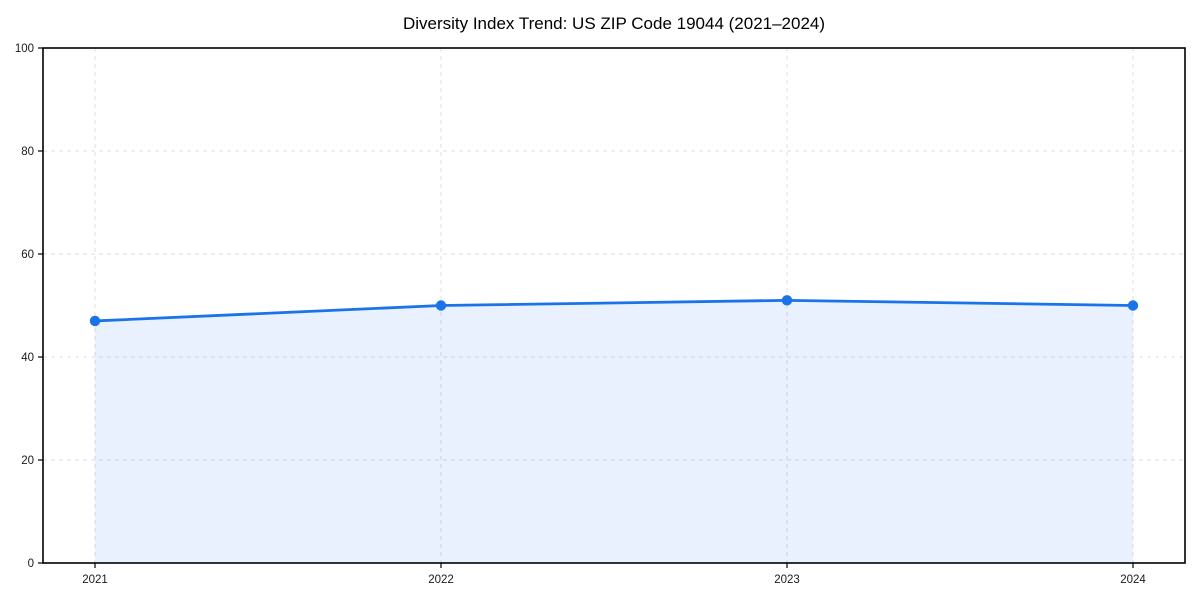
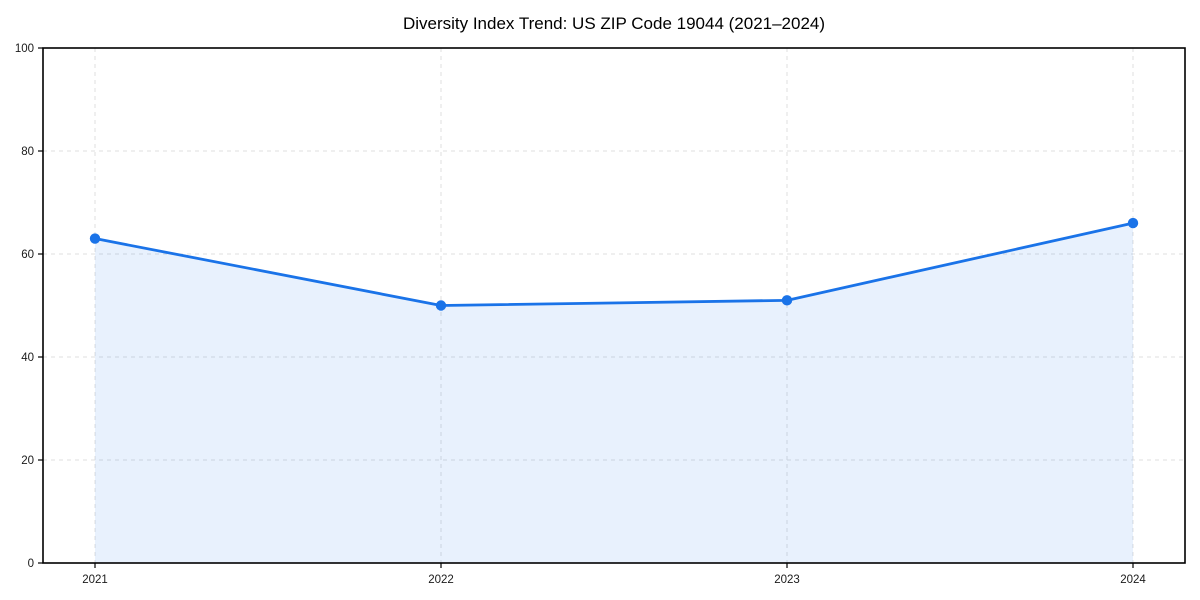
2021: 47 -> 63
2024: 50 -> 66
